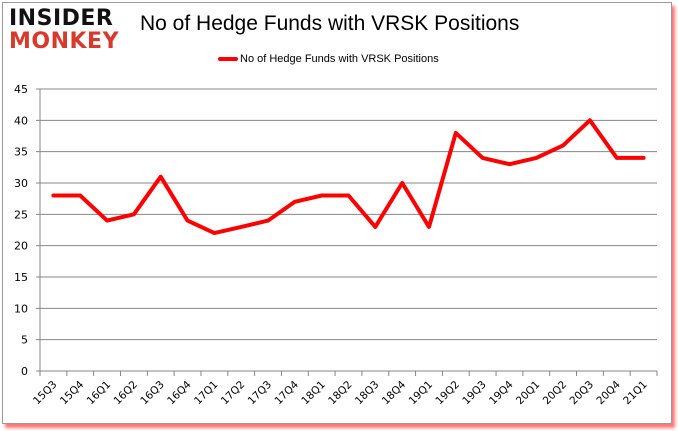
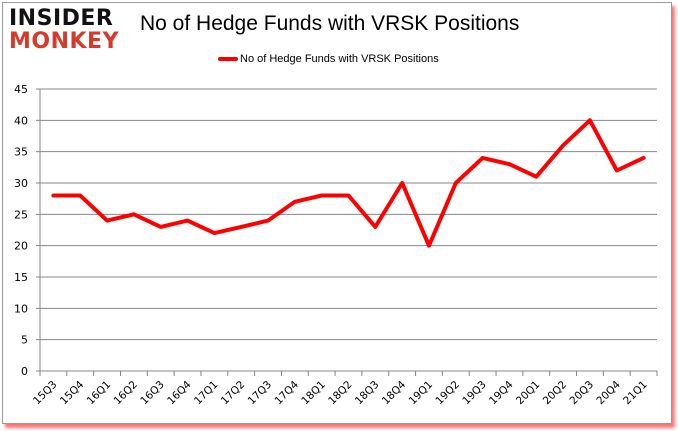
16Q3: 31 -> 23
19Q1: 23 -> 20
19Q2: 38 -> 30
20Q1: 34 -> 31
20Q4: 34 -> 32
